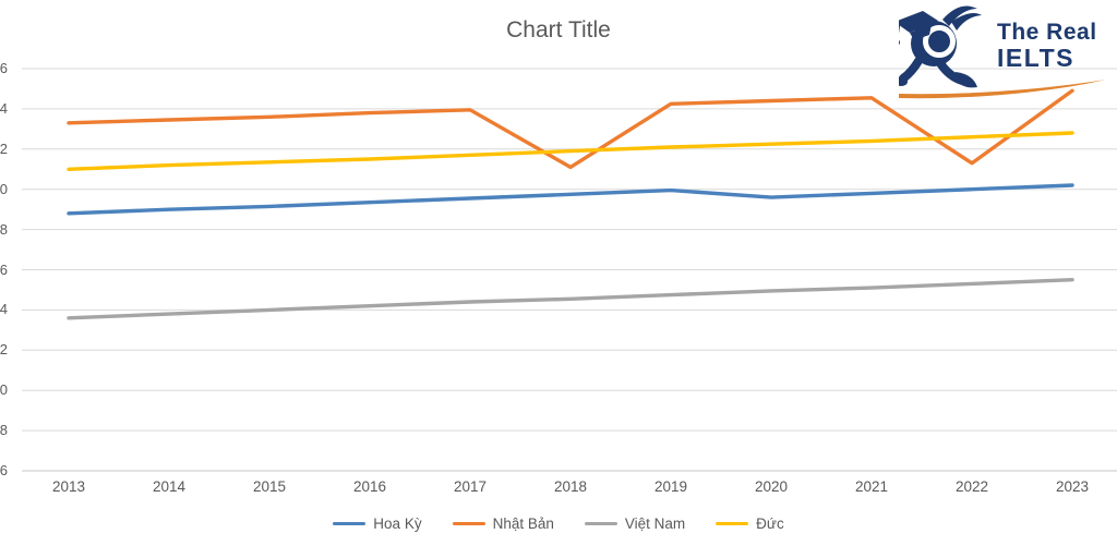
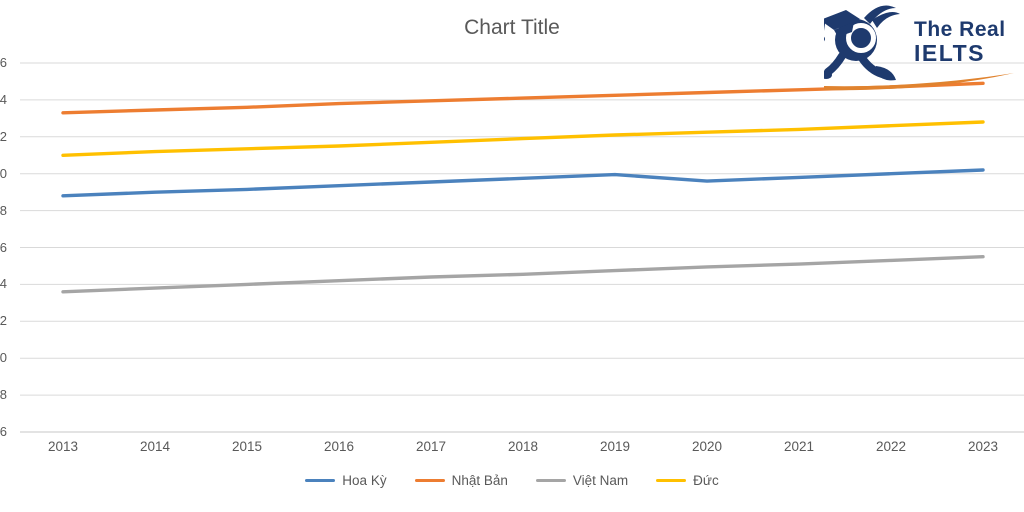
Nhật Bản/2018: 81.1 -> 84.1
Nhật Bản/2022: 81.3 -> 84.7
